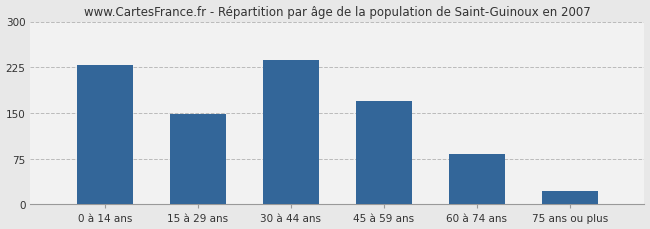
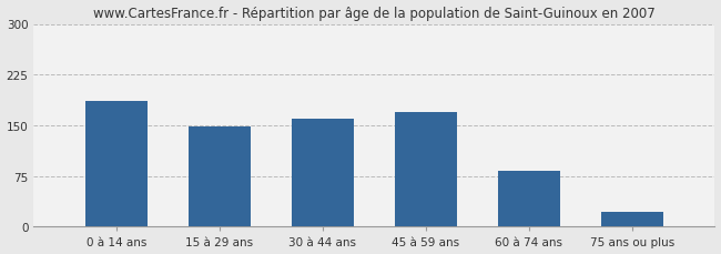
0 à 14 ans: 228 -> 186
30 à 44 ans: 237 -> 160
